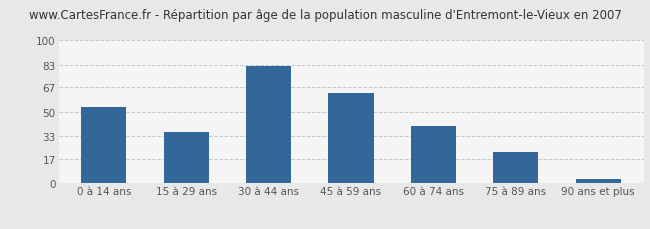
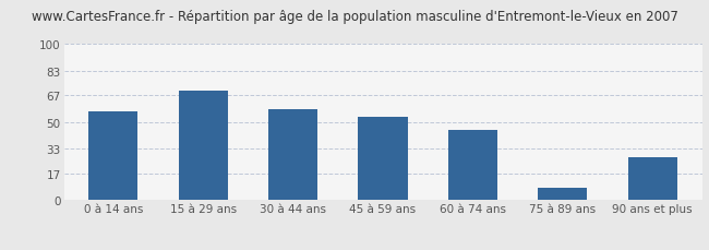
0 à 14 ans: 53 -> 57
15 à 29 ans: 36 -> 70
30 à 44 ans: 82 -> 58
45 à 59 ans: 63 -> 53
60 à 74 ans: 40 -> 45
75 à 89 ans: 22 -> 8
90 ans et plus: 3 -> 27
